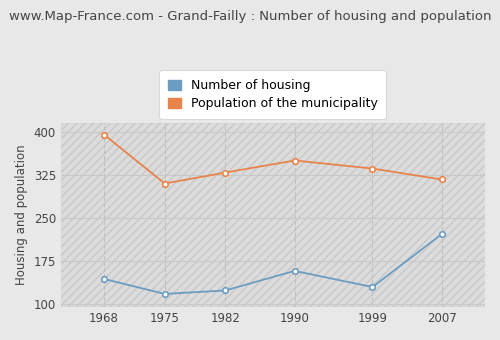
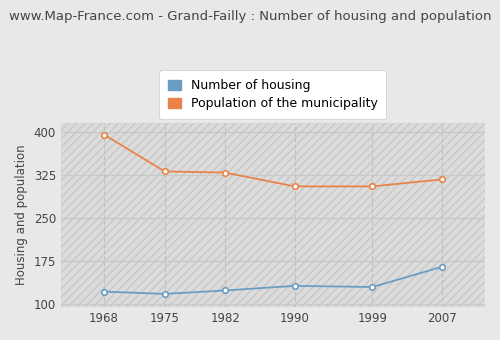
Number of housing/1968: 144 -> 122
Population of the municipality/1975: 310 -> 331
Number of housing/1990: 158 -> 132
Population of the municipality/1990: 350 -> 305
Population of the municipality/1999: 336 -> 305
Number of housing/2007: 222 -> 165
